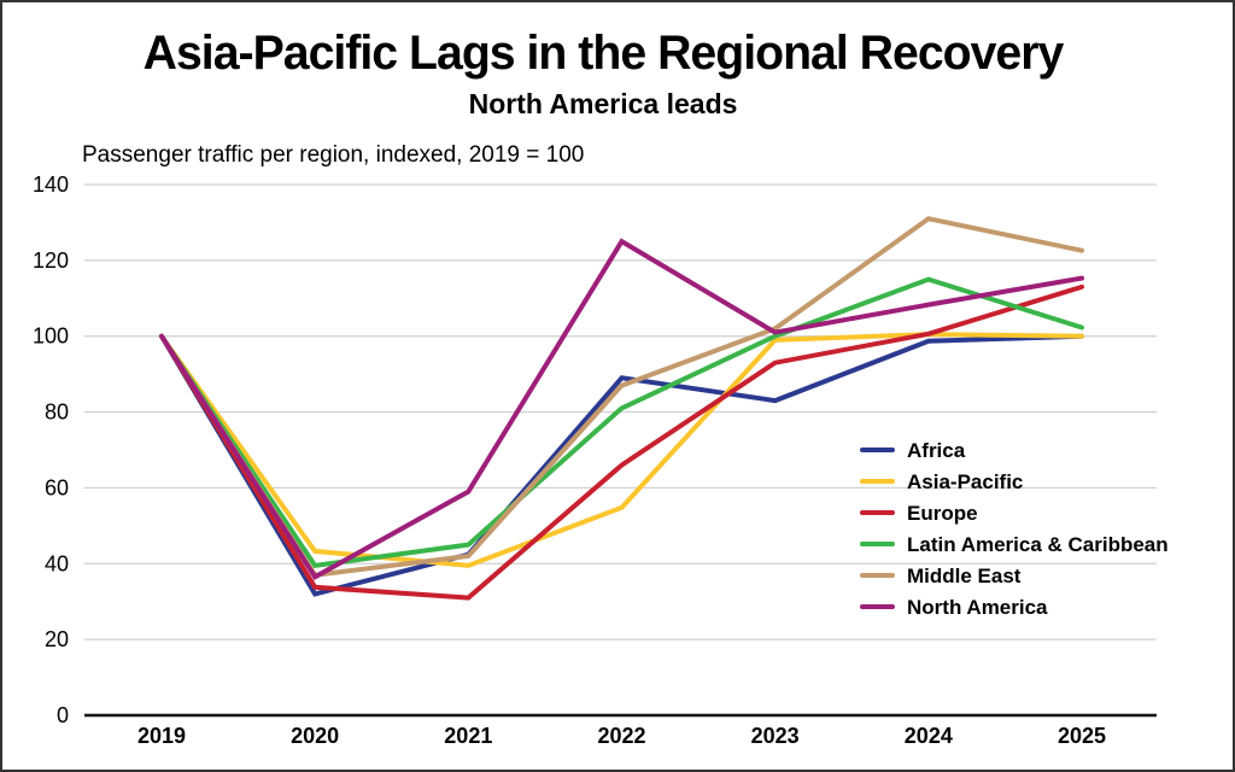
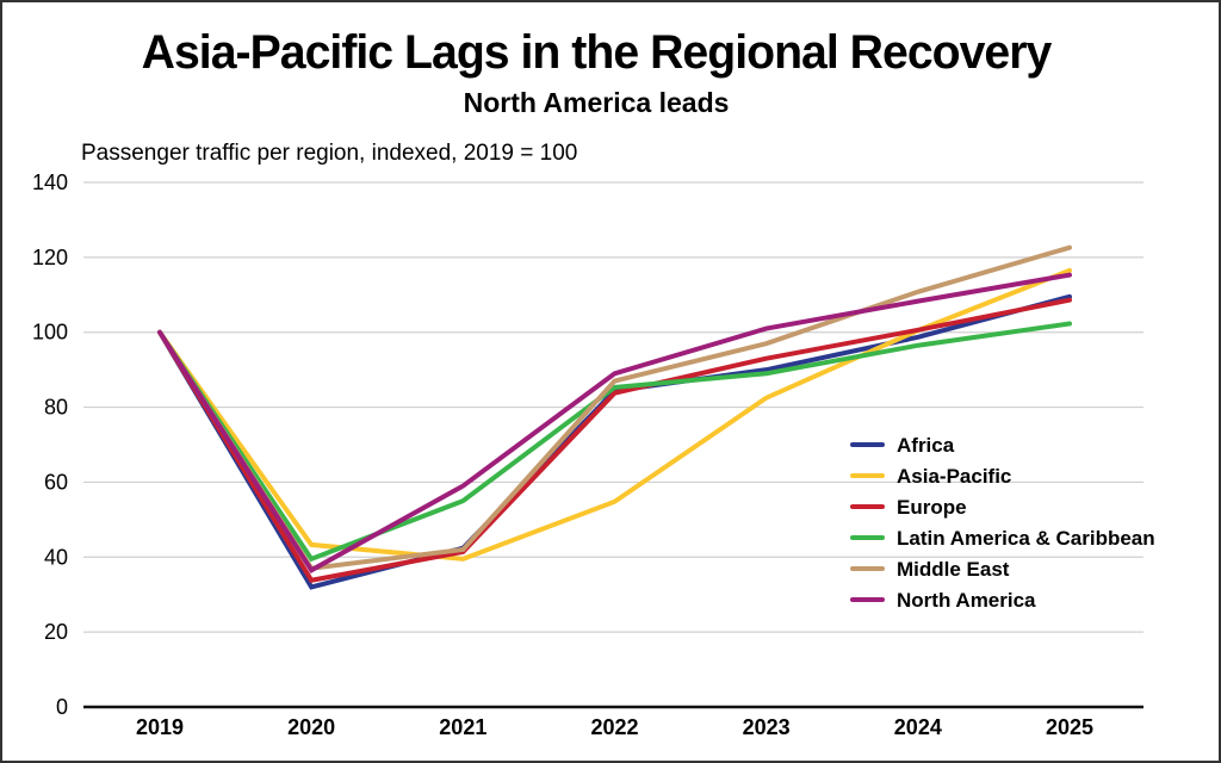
Europe/2021: 31 -> 41
Latin America & Caribbean/2021: 45 -> 55
Africa/2022: 89 -> 84
Europe/2022: 66 -> 84
Latin America & Caribbean/2022: 81 -> 85
North America/2022: 125 -> 89
Africa/2023: 83 -> 90
Asia-Pacific/2023: 99 -> 82
Latin America & Caribbean/2023: 100 -> 89
Middle East/2023: 102 -> 97
Latin America & Caribbean/2024: 115 -> 96
Middle East/2024: 131 -> 111
Africa/2025: 100 -> 110
Asia-Pacific/2025: 100 -> 116
Europe/2025: 113 -> 109
